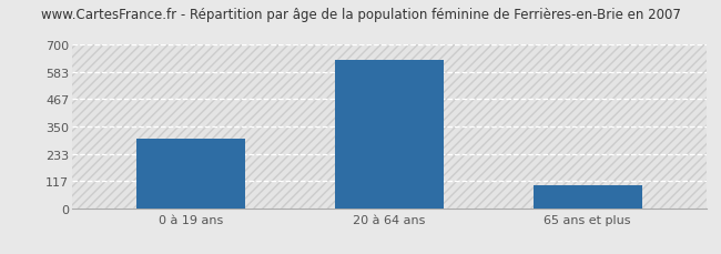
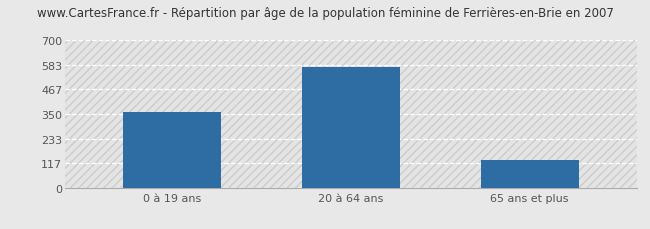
0 à 19 ans: 300 -> 360
20 à 64 ans: 635 -> 575
65 ans et plus: 97 -> 130
